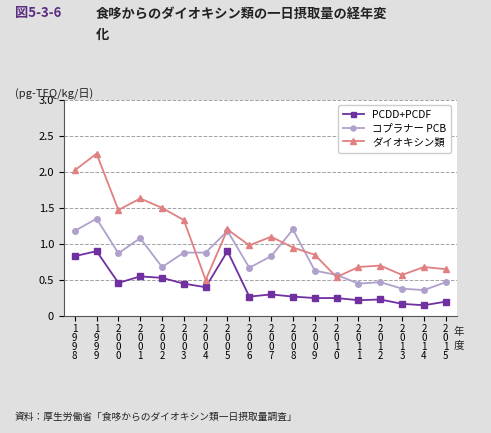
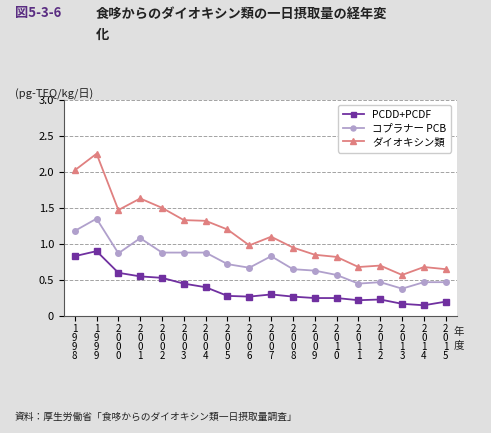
PCDD+PCDF/2 0 0 0: 0.46 -> 0.60
コプラナー PCB/2 0 0 2: 0.68 -> 0.88
ダイオキシン類/2 0 0 4: 0.50 -> 1.32
PCDD+PCDF/2 0 0 5: 0.90 -> 0.28
コプラナー PCB/2 0 0 5: 1.18 -> 0.72
コプラナー PCB/2 0 0 8: 1.20 -> 0.65
ダイオキシン類/2 0 1 0: 0.54 -> 0.82
コプラナー PCB/2 0 1 4: 0.36 -> 0.47
